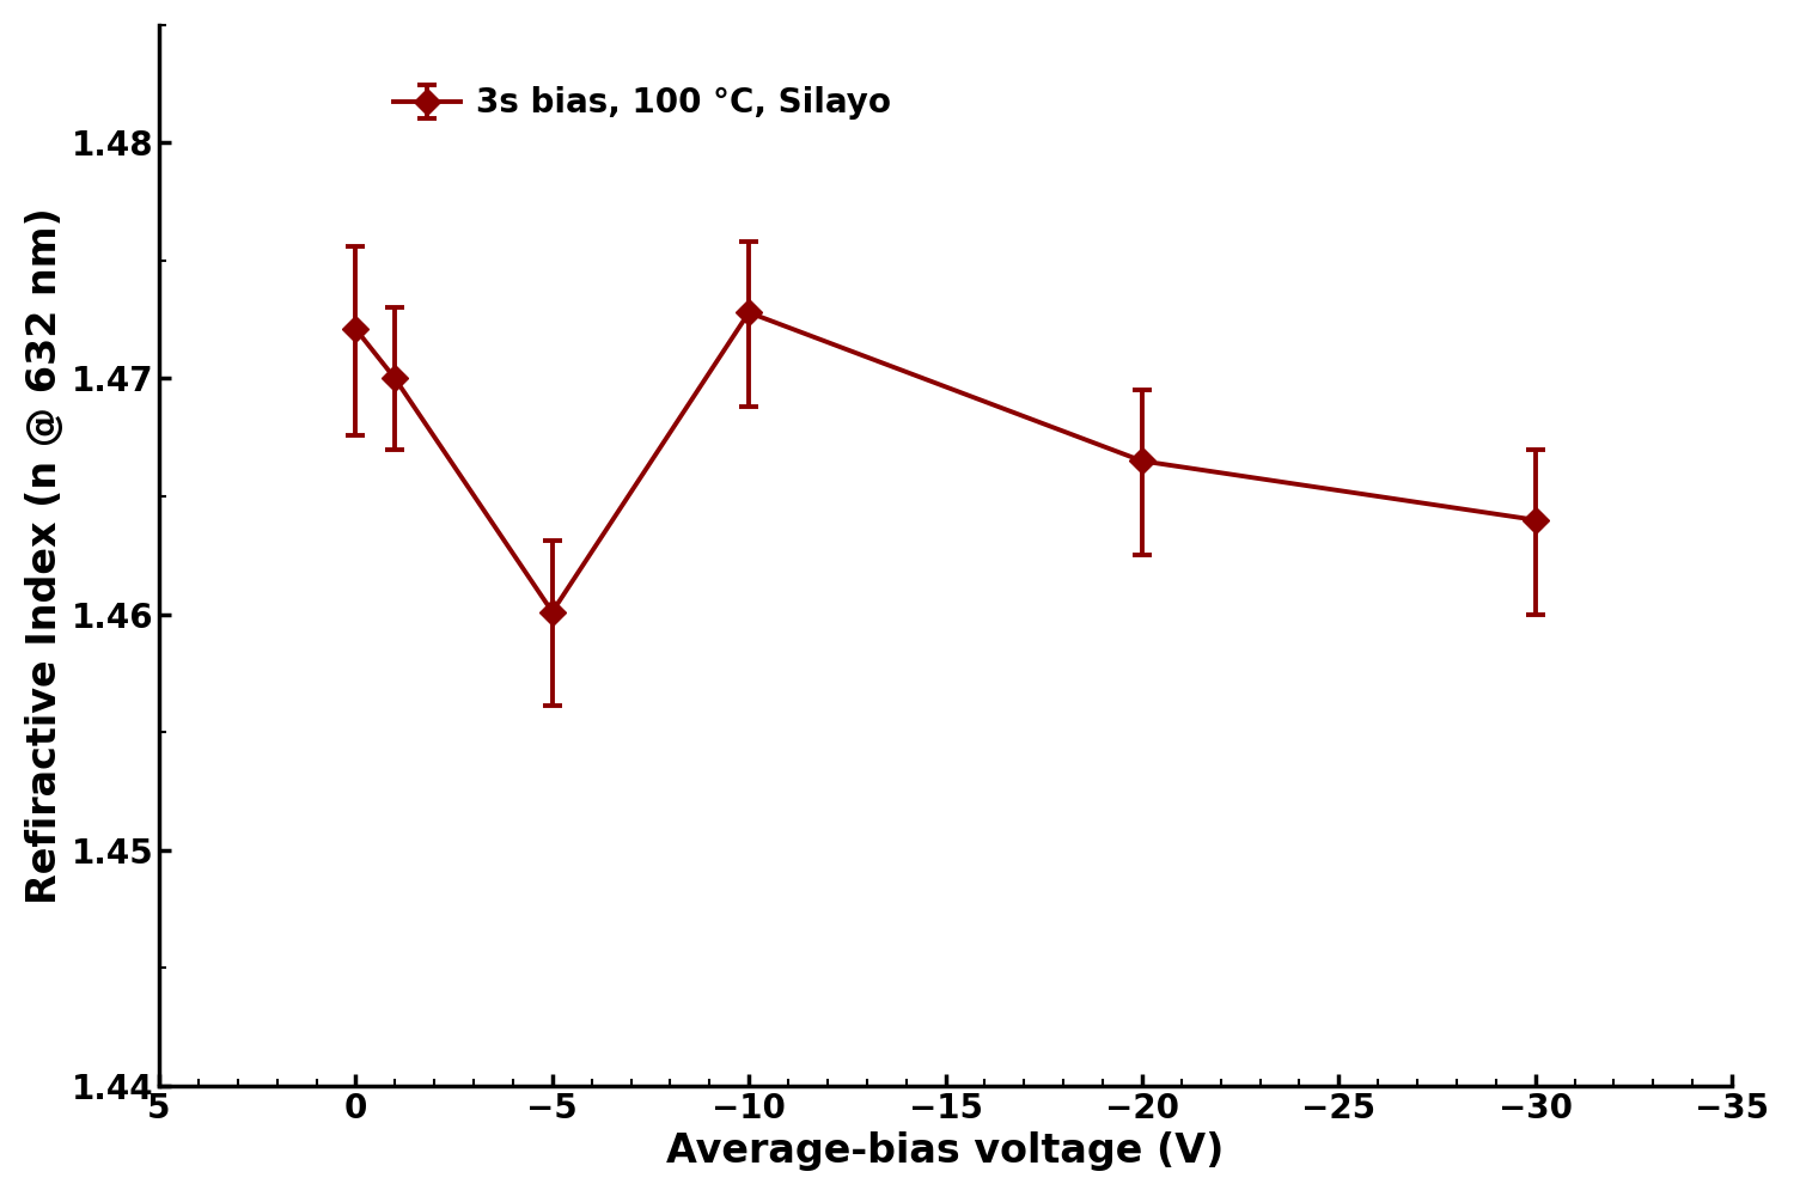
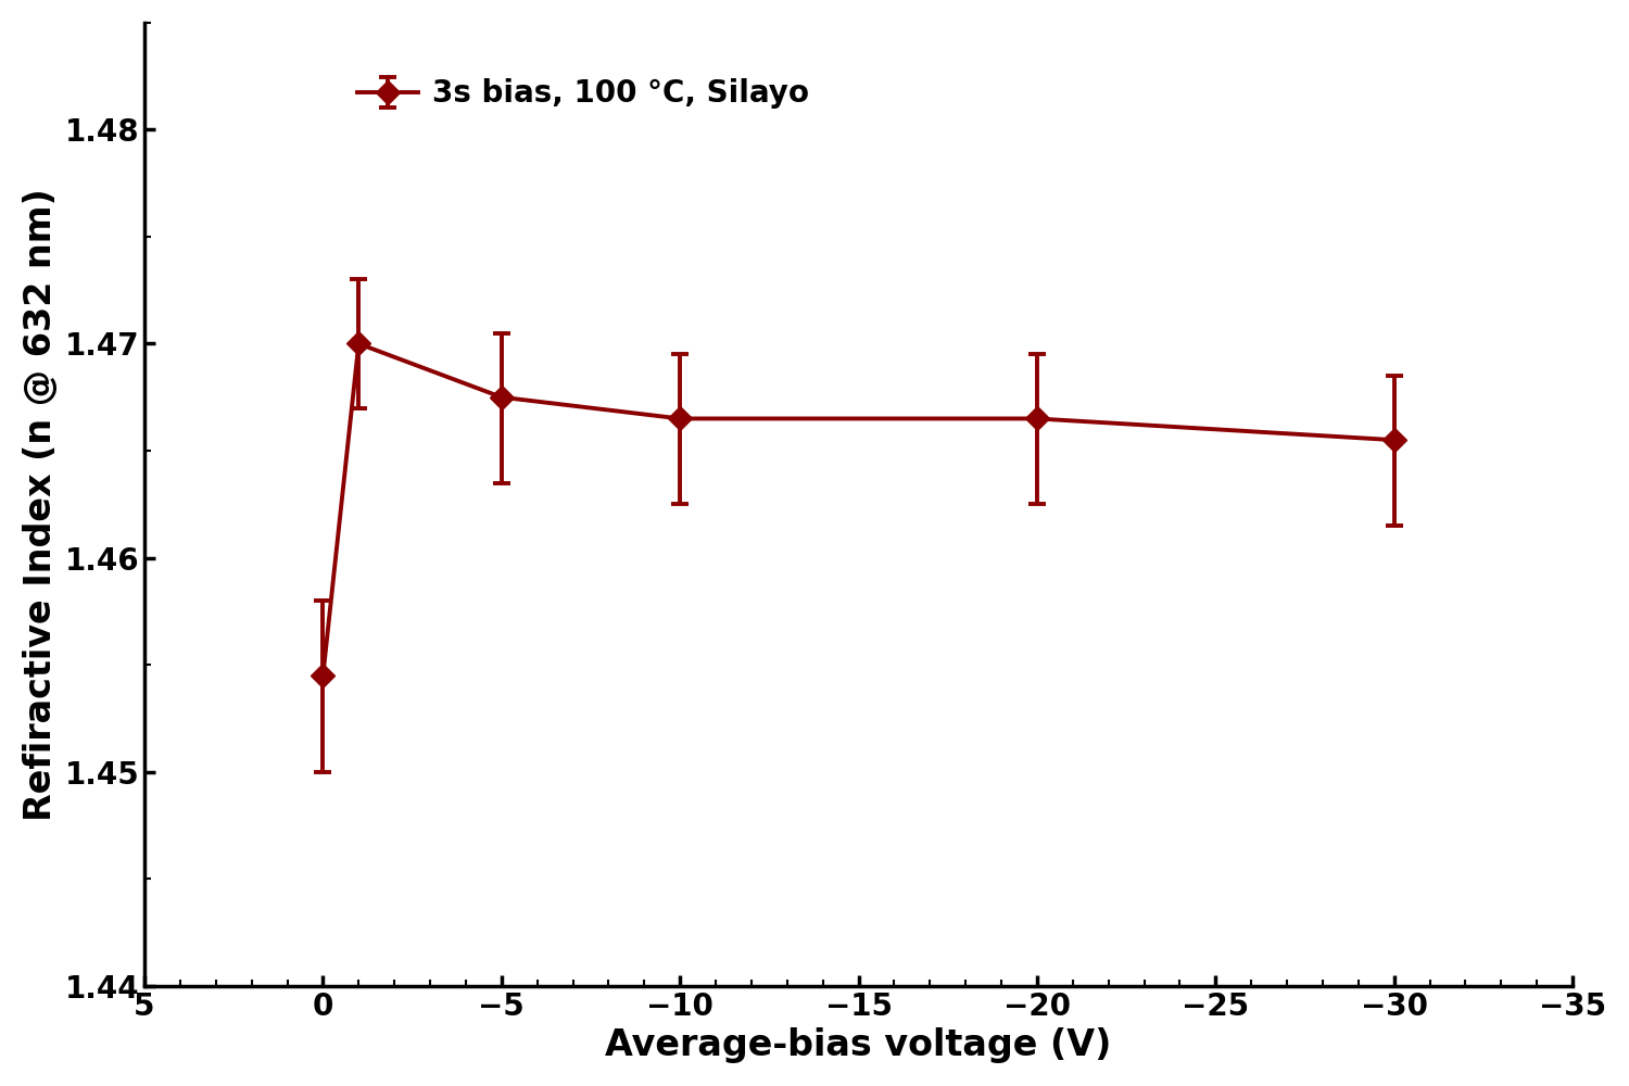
0: 1.4721 -> 1.4545
−5: 1.4601 -> 1.4675
−10: 1.4728 -> 1.4665
−30: 1.4640 -> 1.4655
